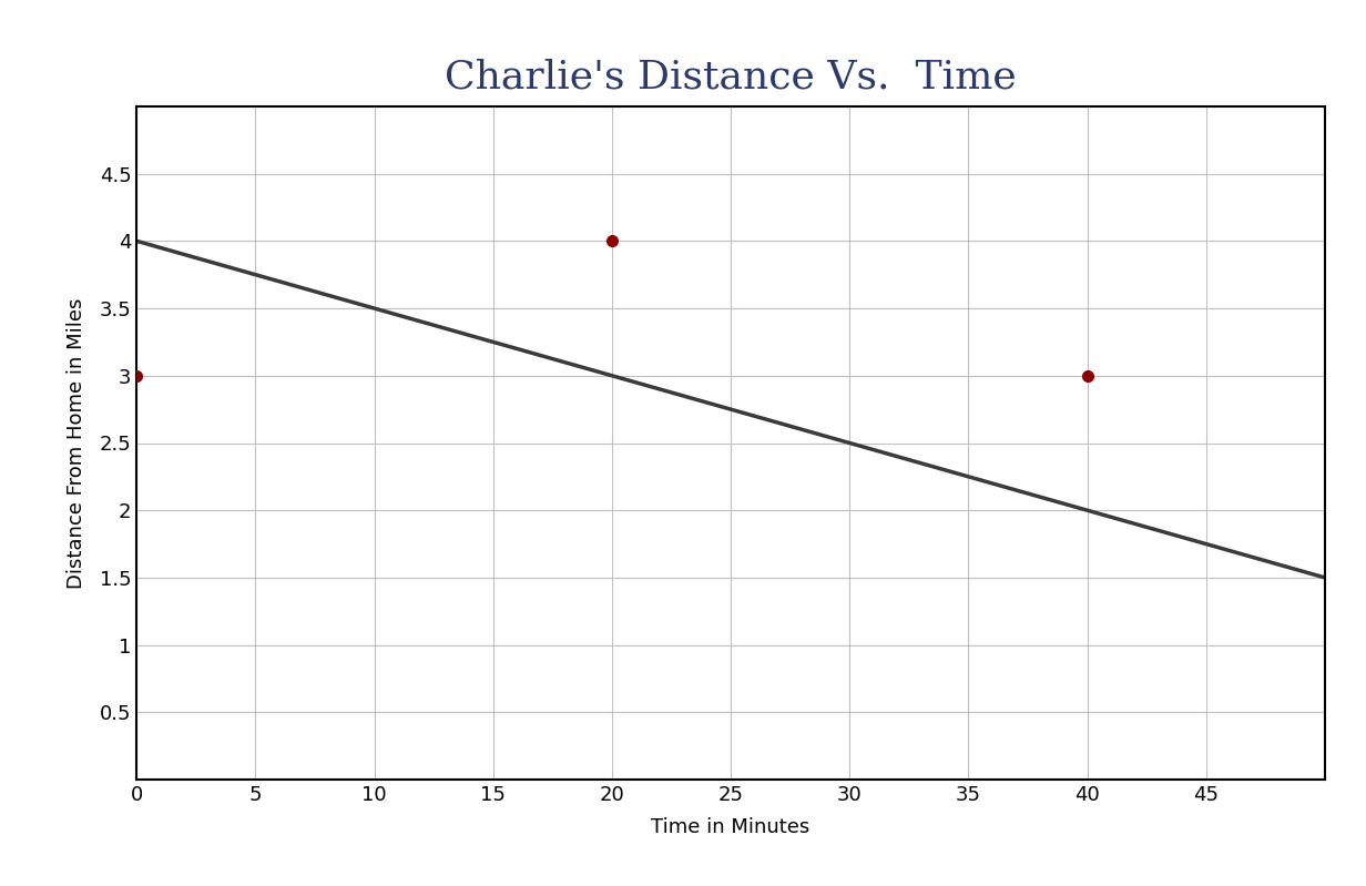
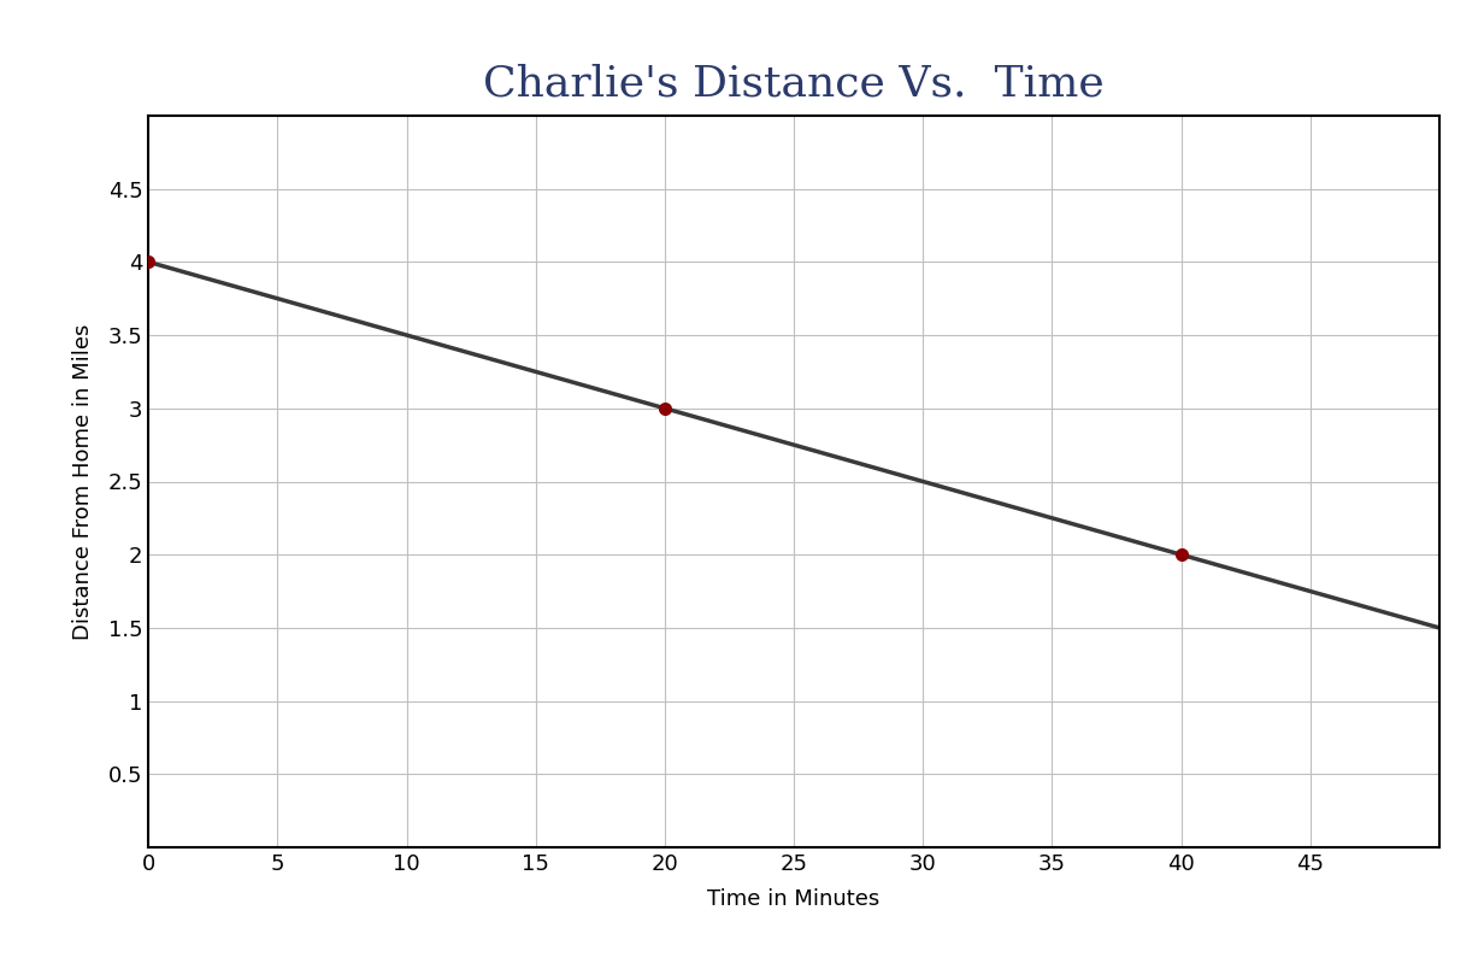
0: 3 -> 4
20: 4 -> 3
40: 3 -> 2
